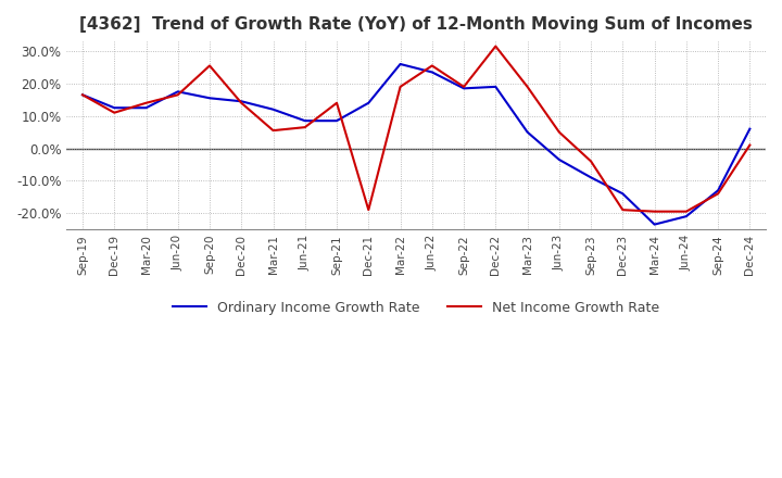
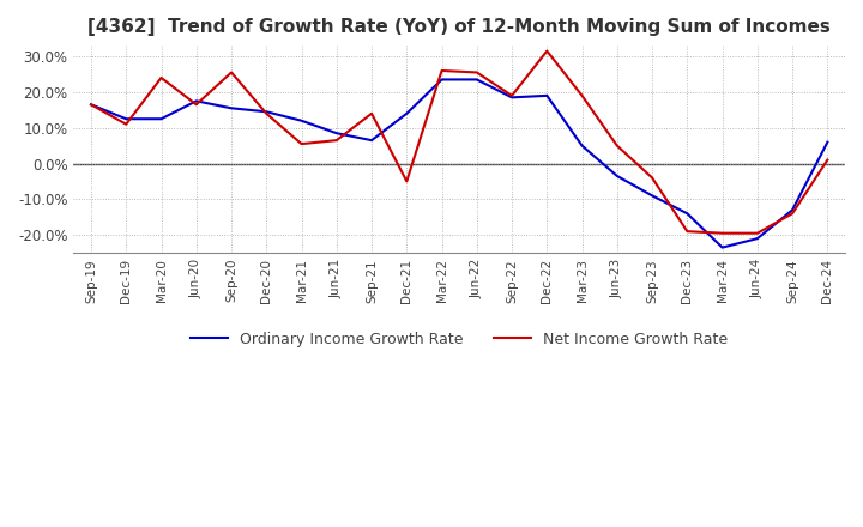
Net Income Growth Rate/Mar-20: 14.0% -> 24.0%
Ordinary Income Growth Rate/Sep-21: 8.5% -> 6.5%
Net Income Growth Rate/Dec-21: -19.0% -> -5.0%
Ordinary Income Growth Rate/Mar-22: 26.0% -> 23.5%
Net Income Growth Rate/Mar-22: 19.0% -> 26.0%
